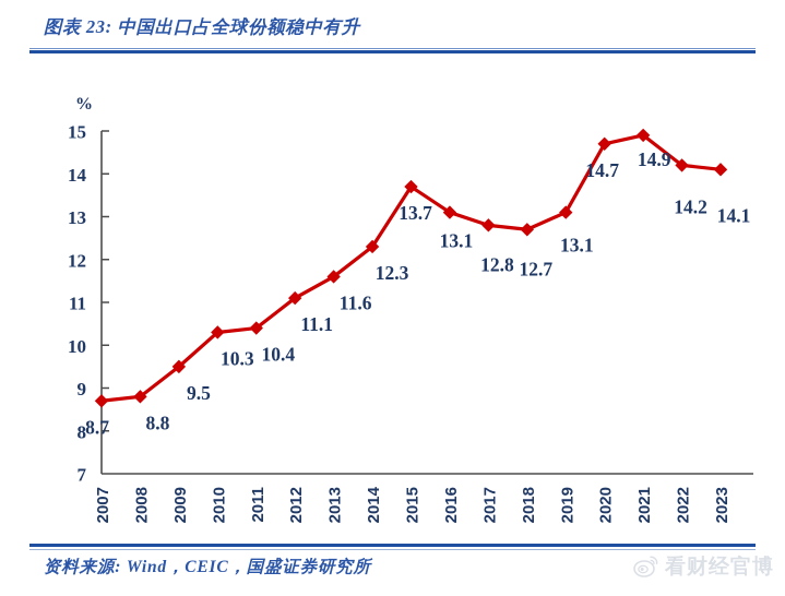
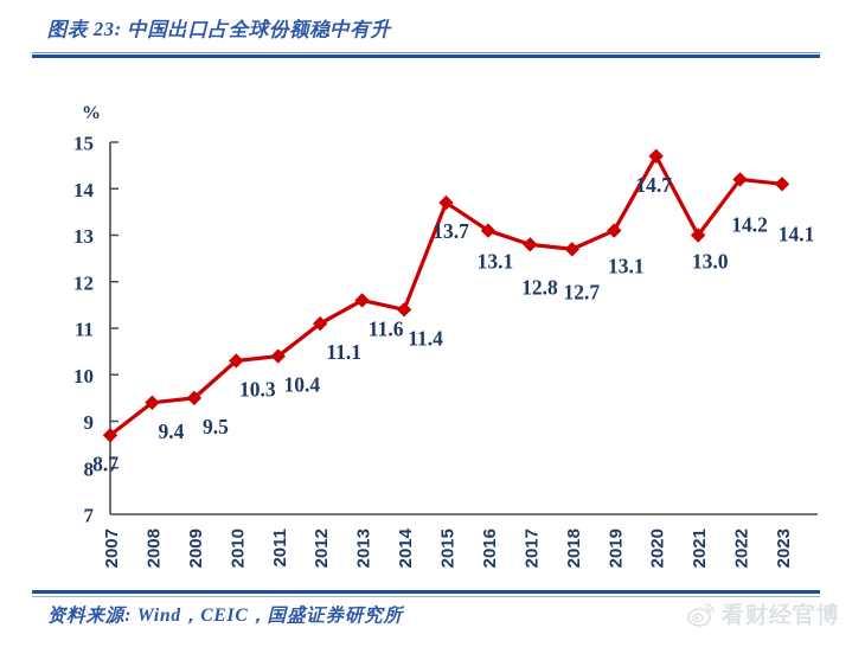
2008: 8.8 -> 9.4
2014: 12.3 -> 11.4
2021: 14.9 -> 13.0
